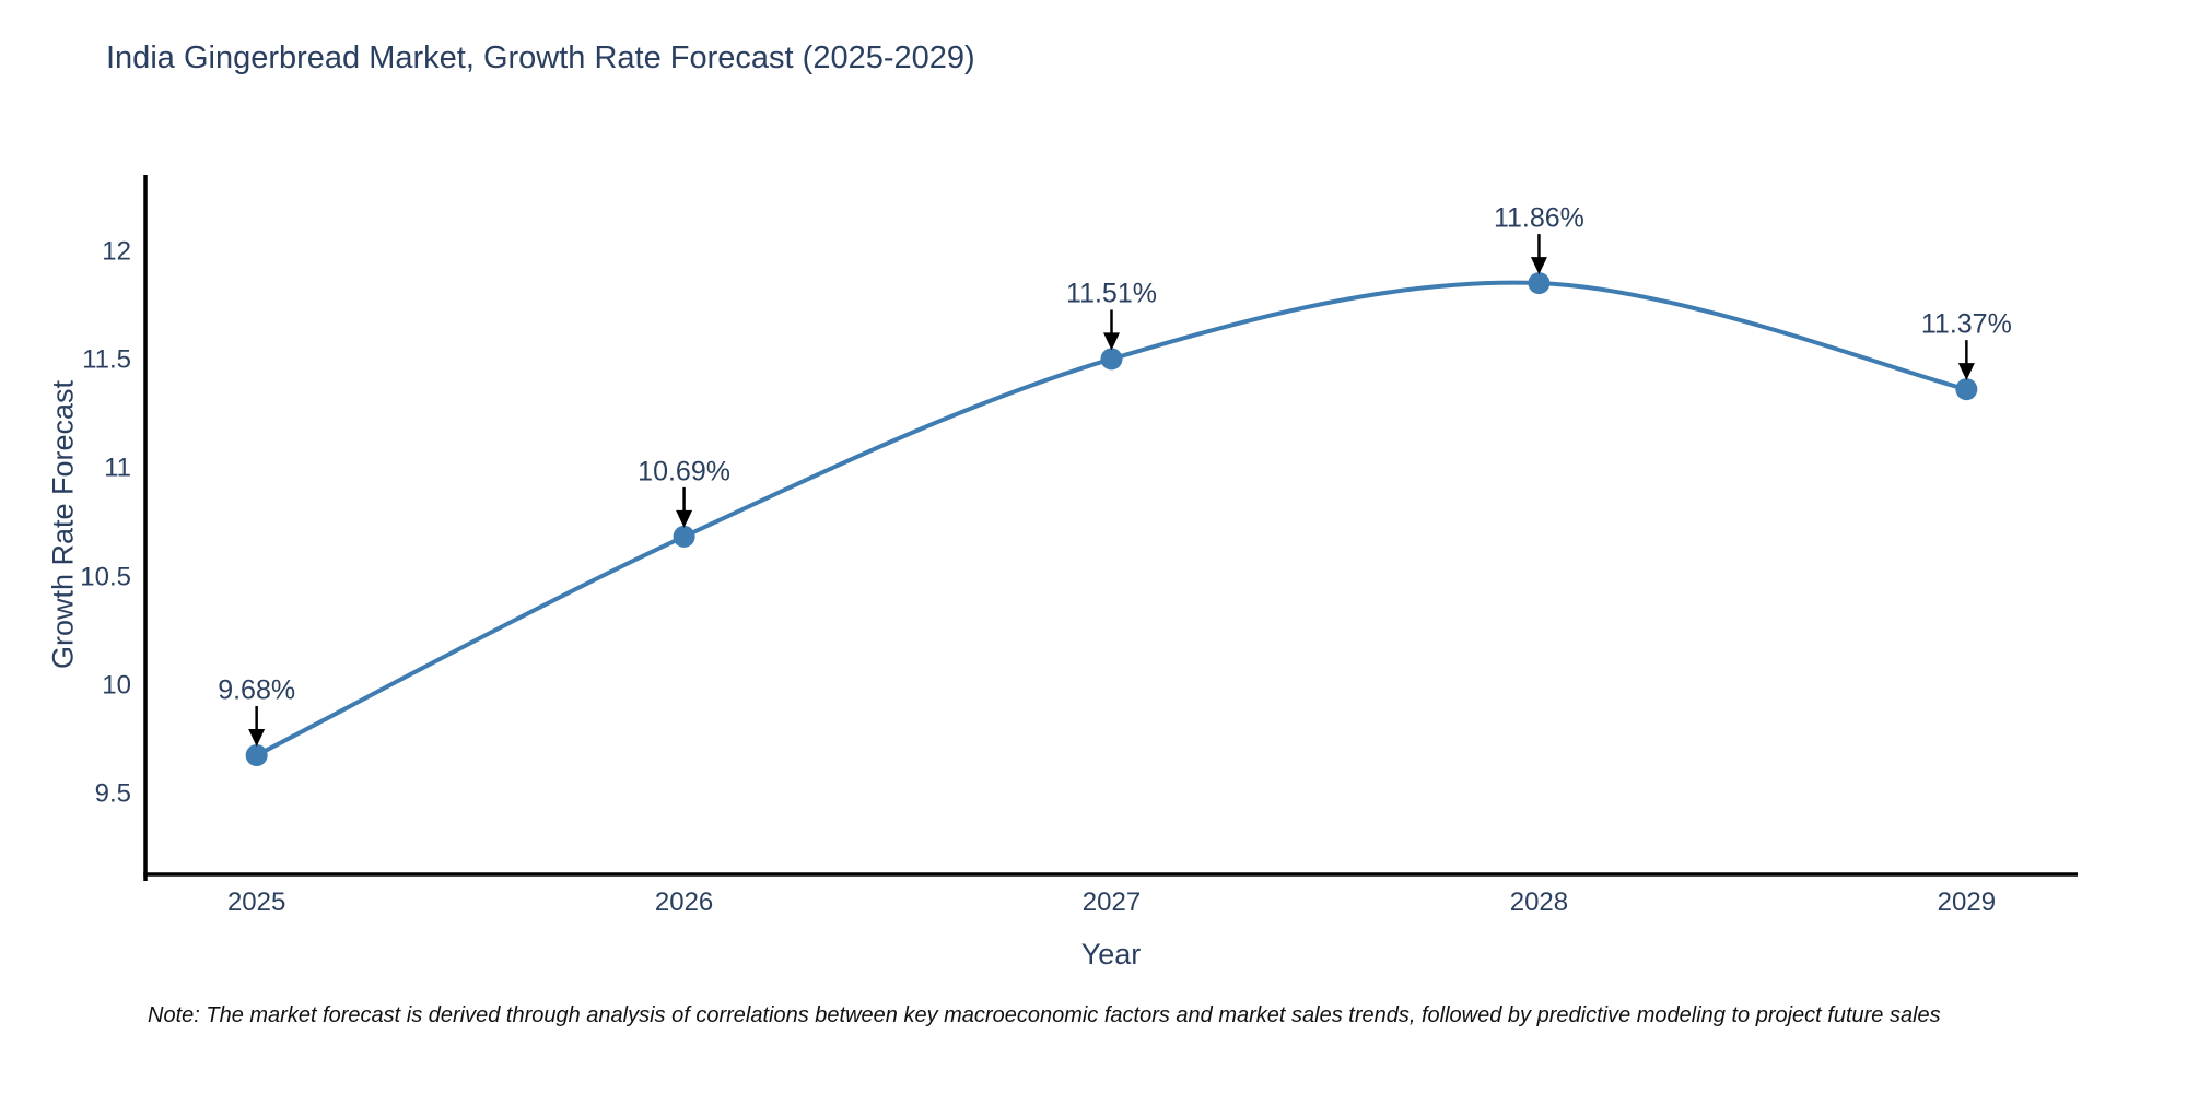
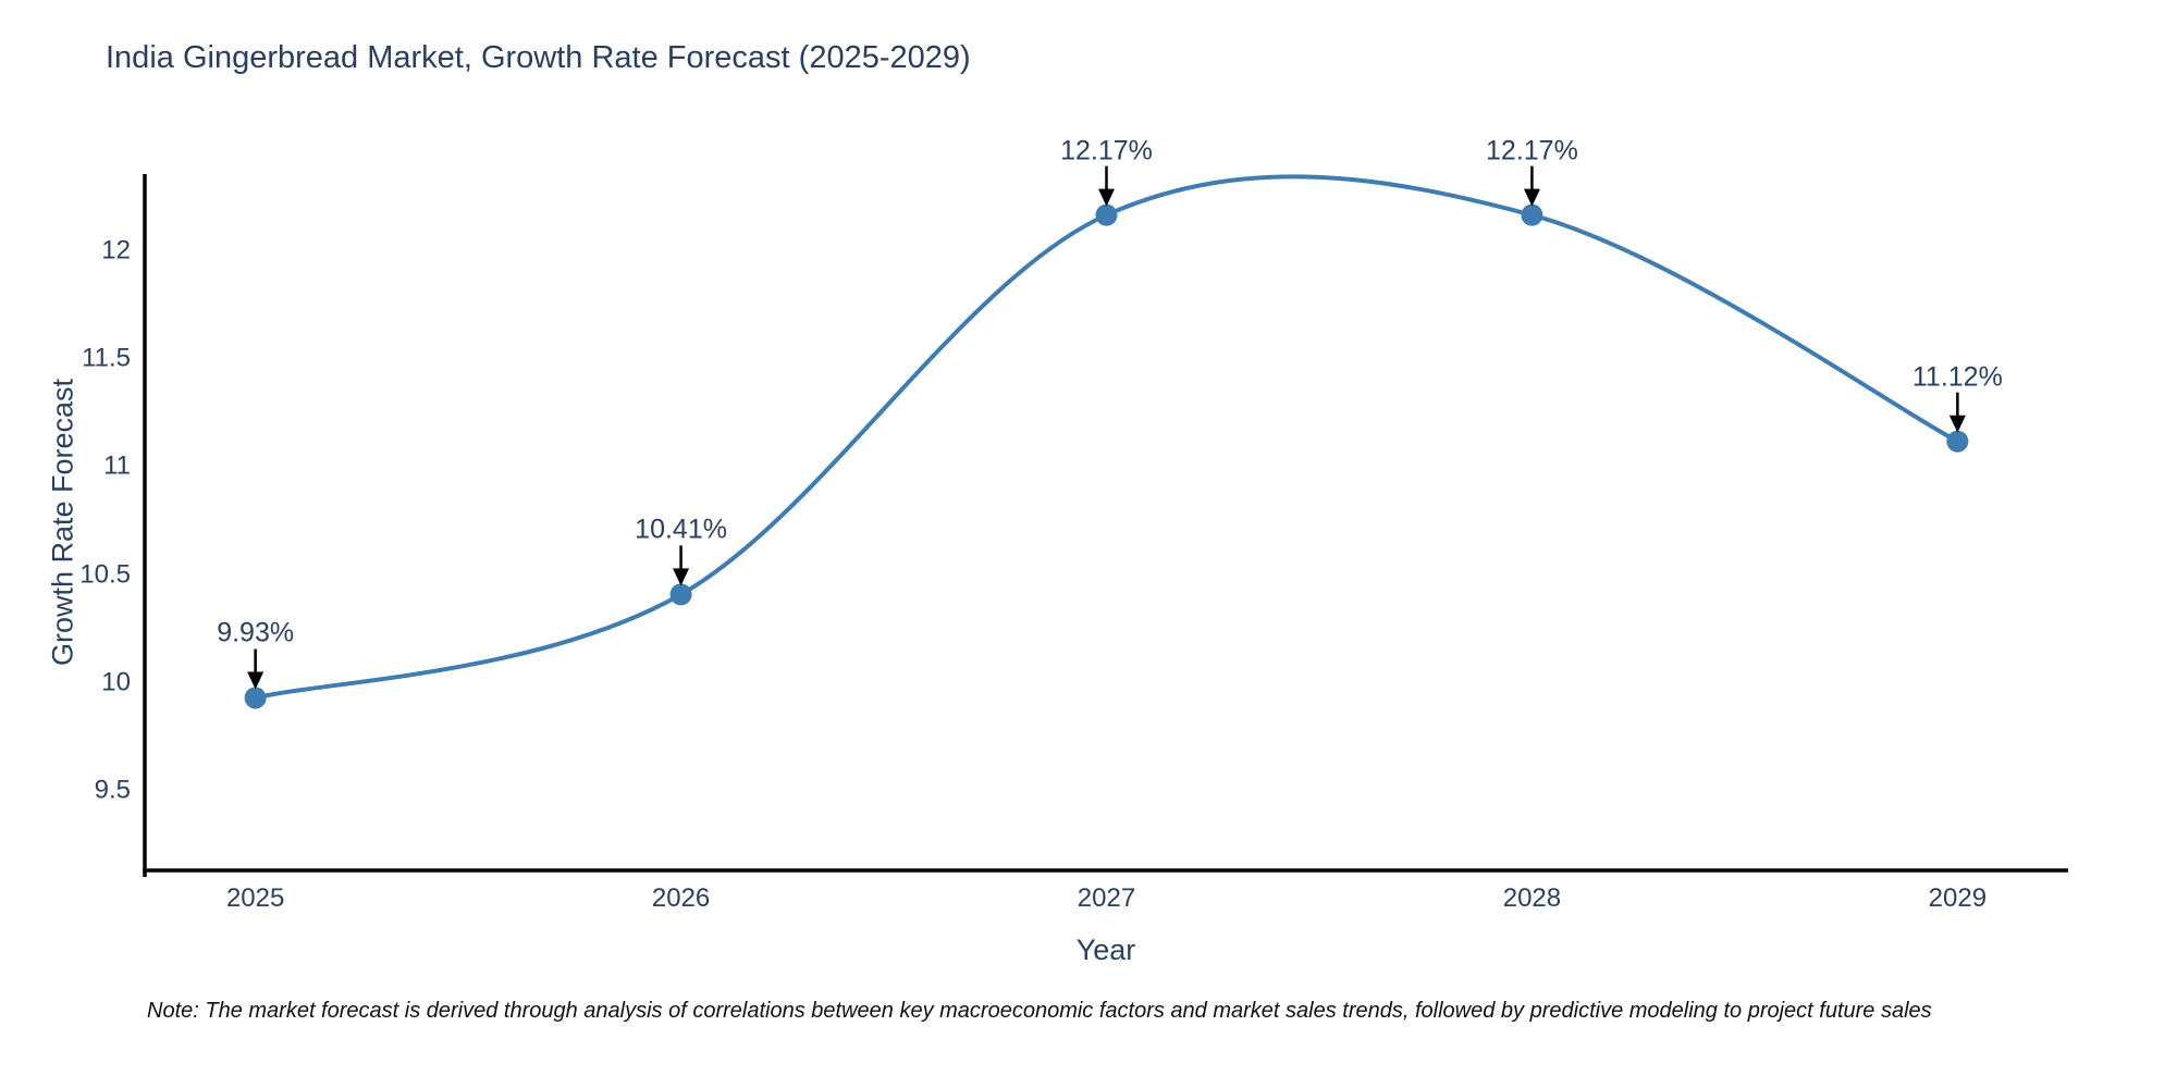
2025: 9.68% -> 9.93%
2026: 10.69% -> 10.41%
2027: 11.51% -> 12.17%
2028: 11.86% -> 12.17%
2029: 11.37% -> 11.12%
